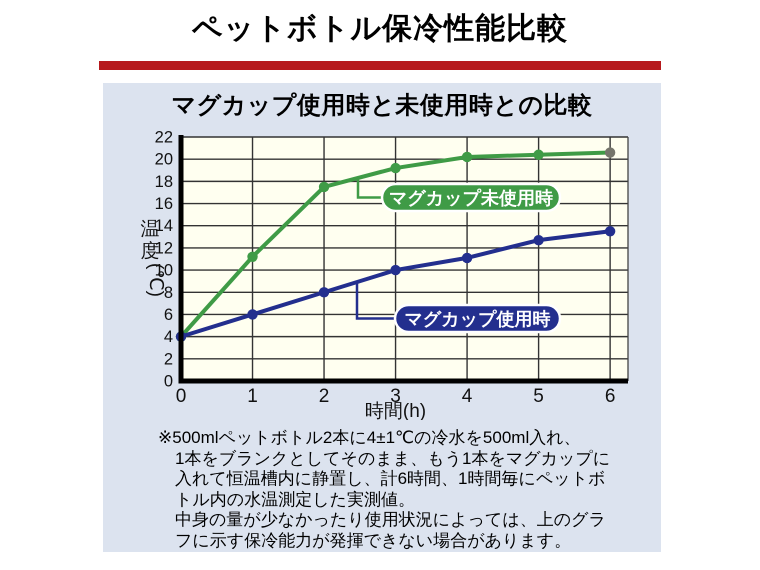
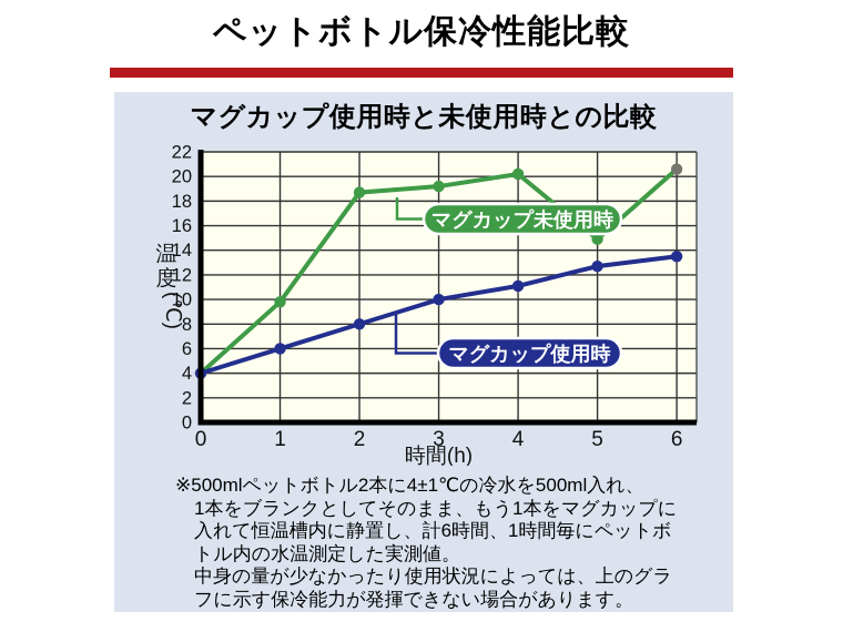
マグカップ未使用時/1: 11.2 -> 9.8
マグカップ未使用時/2: 17.5 -> 18.7
マグカップ未使用時/5: 20.4 -> 14.9
